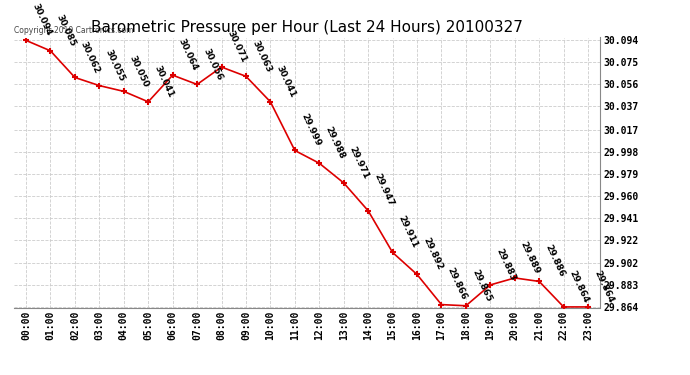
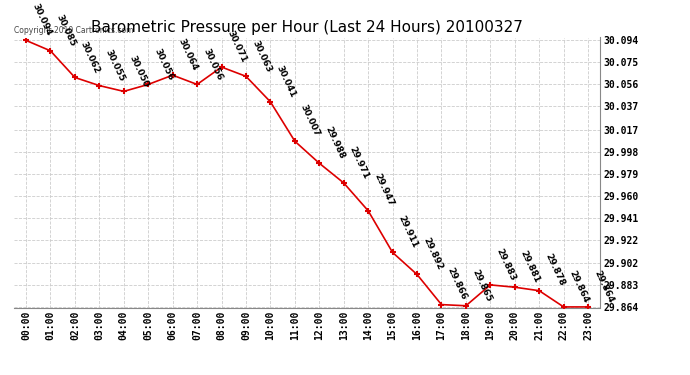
05:00: 30.041 -> 30.056
11:00: 29.999 -> 30.007
20:00: 29.889 -> 29.881
21:00: 29.886 -> 29.878
